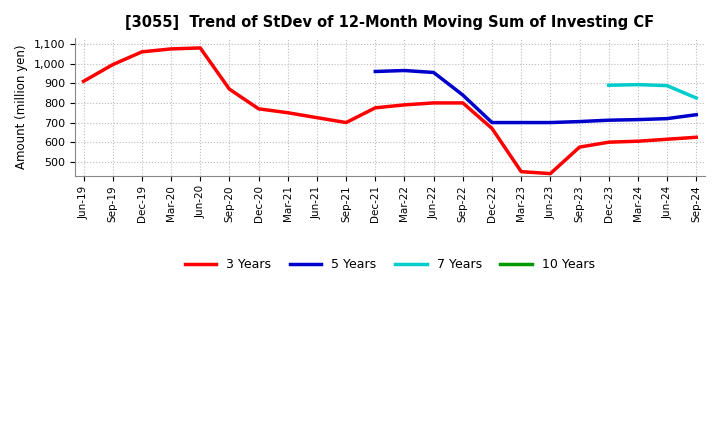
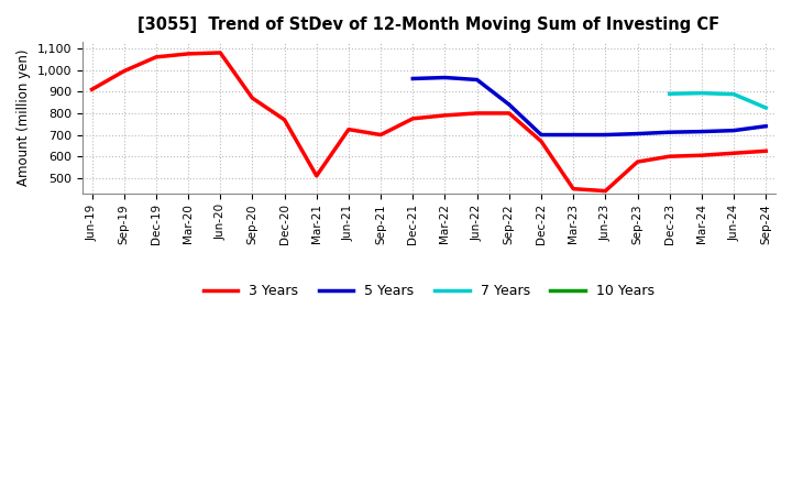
3 Years/Mar-21: 750 -> 510
